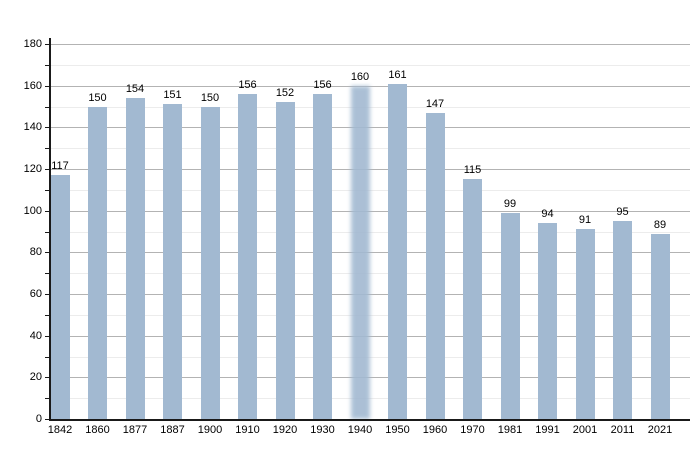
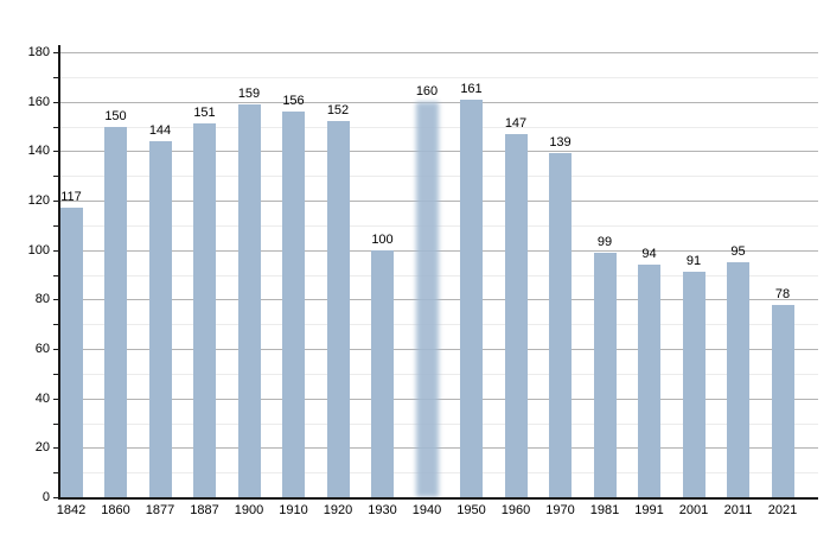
1877: 154 -> 144
1900: 150 -> 159
1930: 156 -> 100
1970: 115 -> 139
2021: 89 -> 78
